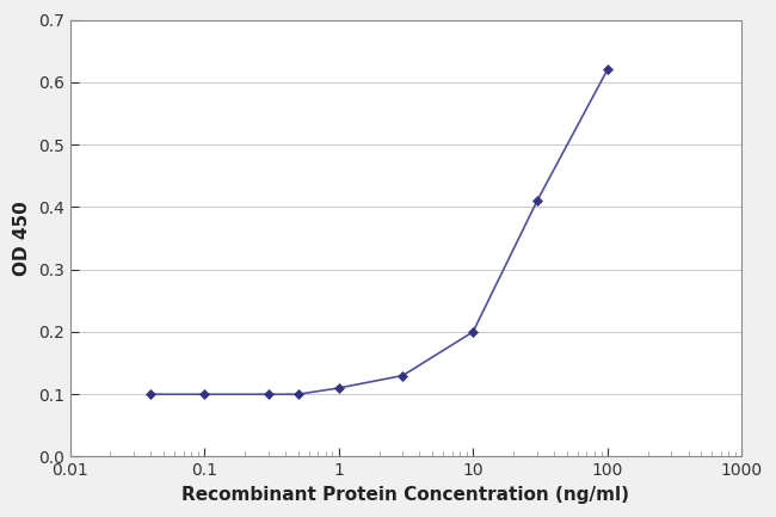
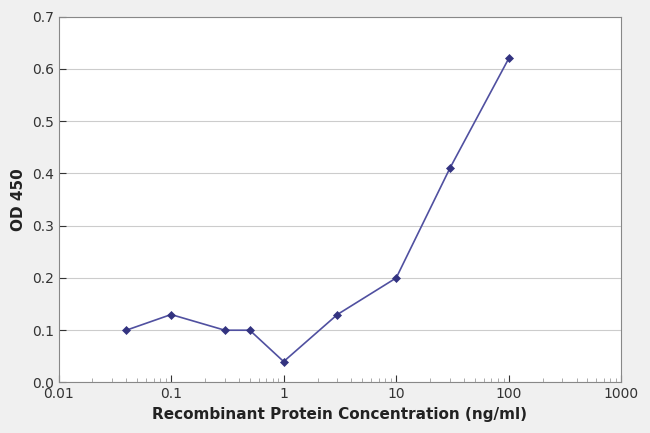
0.1: 0.10 -> 0.13
1: 0.11 -> 0.04
